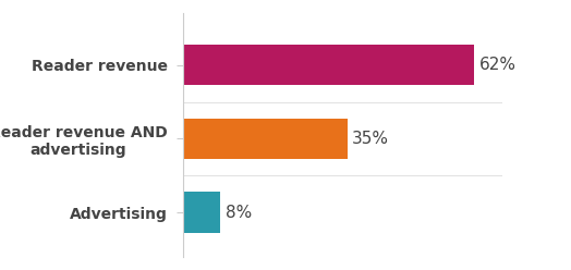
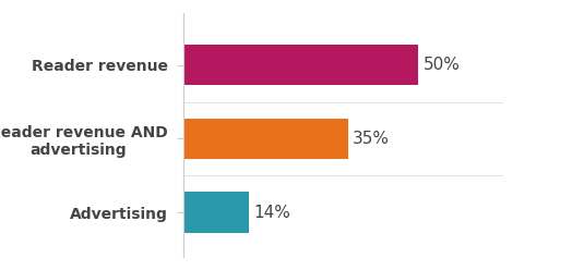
Reader revenue: 62% -> 50%
Advertising: 8% -> 14%
